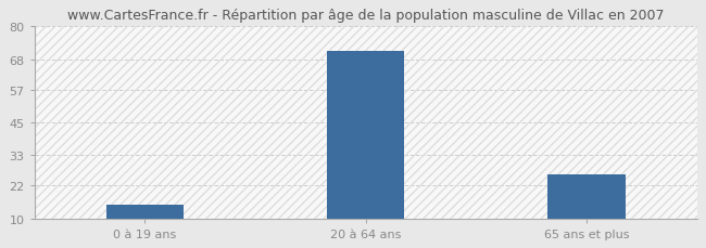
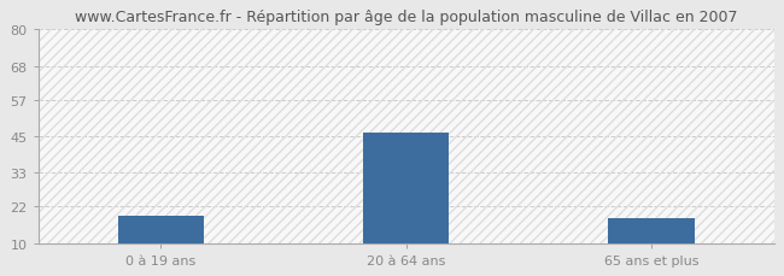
0 à 19 ans: 15 -> 19
20 à 64 ans: 71 -> 46
65 ans et plus: 26 -> 18
